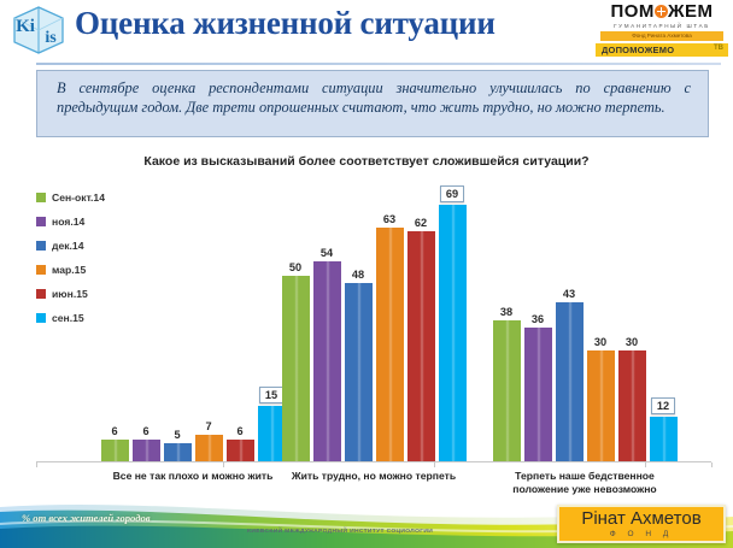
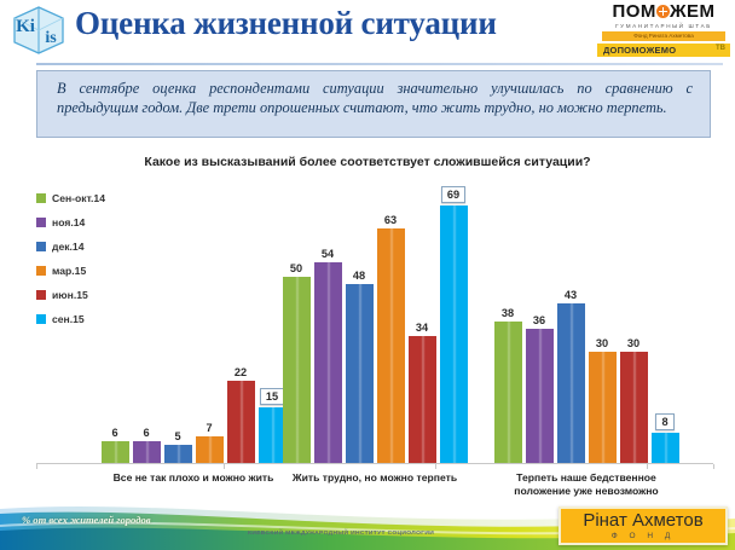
июн.15/Все не так плохо и можно жить: 6 -> 22
июн.15/Жить трудно, но можно терпеть: 62 -> 34
сен.15/Терпеть наше бедственное положение уже невозможно: 12 -> 8
